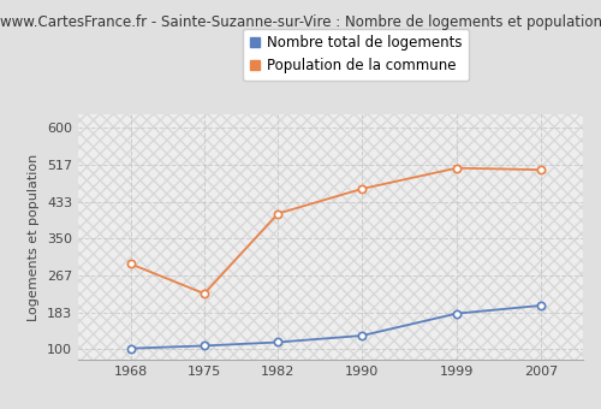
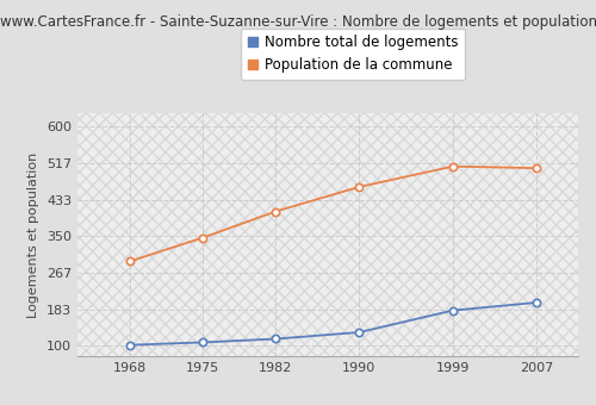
Population de la commune/1975: 225 -> 346
